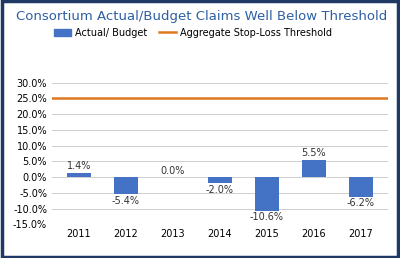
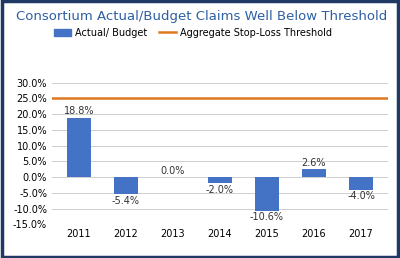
2011: 1.4% -> 18.8%
2016: 5.5% -> 2.6%
2017: -6.2% -> -4.0%
